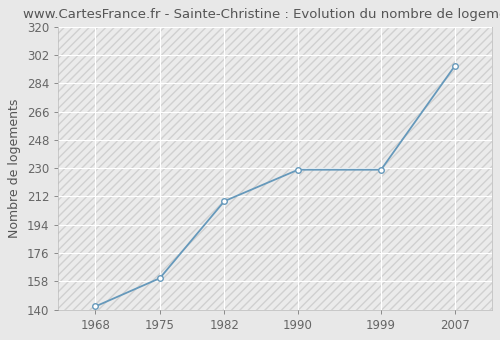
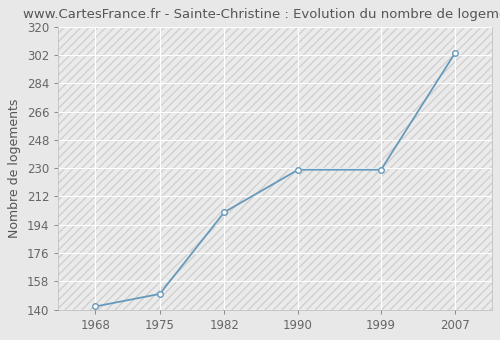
1975: 160 -> 150
1982: 209 -> 202
2007: 295 -> 303
